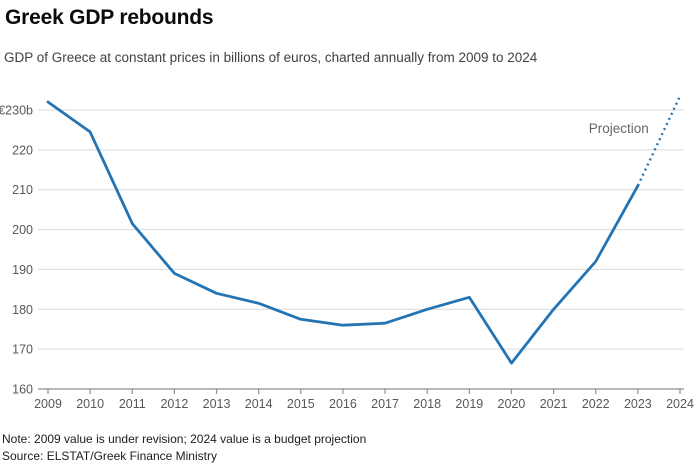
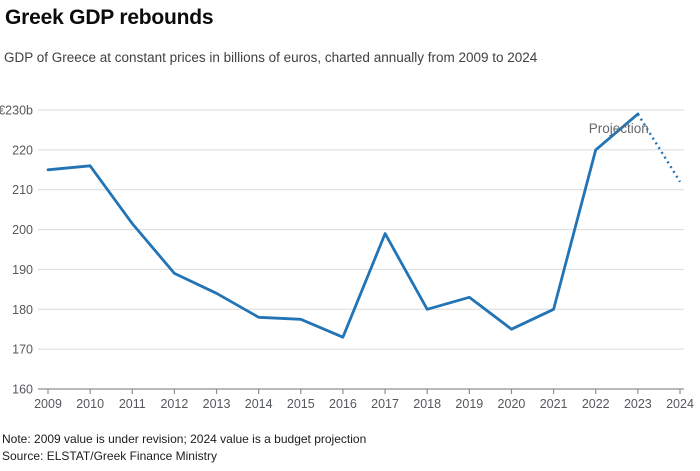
2009: €232b -> €215b
2010: €224b -> €216b
2014: €182b -> €178b
2016: €176b -> €173b
2017: €176b -> €199b
2020: €166b -> €175b
2022: €192b -> €220b
2023: €211b -> €229b
2024: €234b -> €212b
